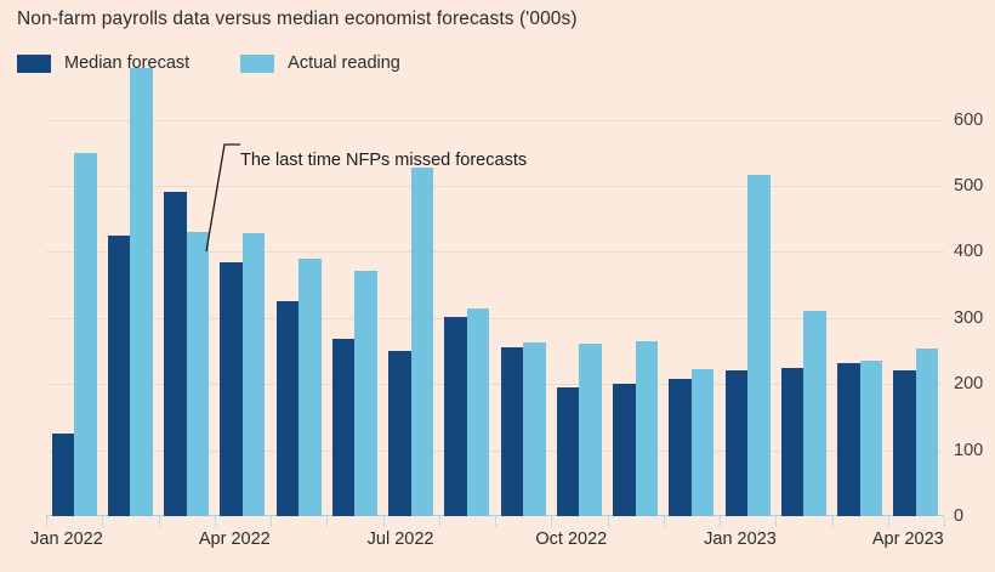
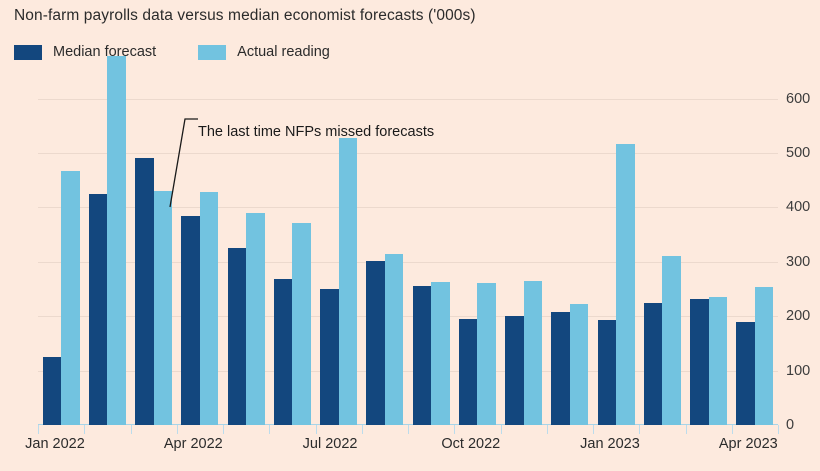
Actual reading/Jan 2022: 550 -> 470
Median forecast/Jan 2023: 220 -> 190
Median forecast/Apr 2023: 220 -> 190
